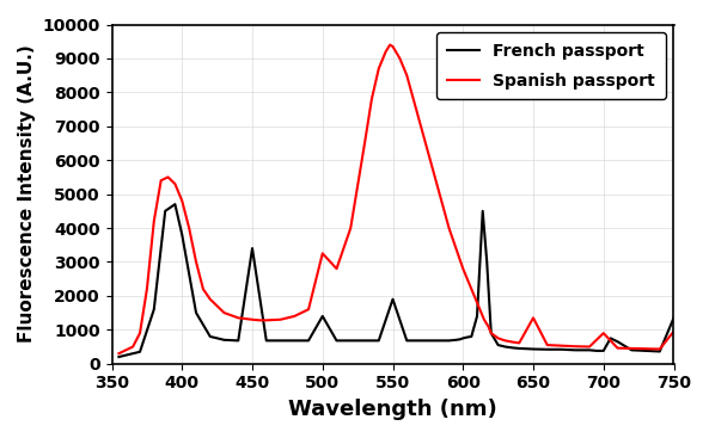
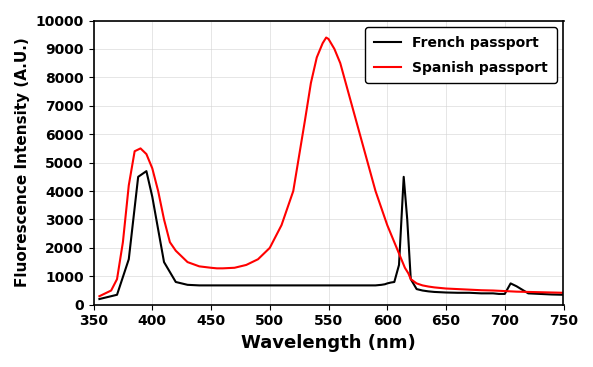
French passport/450: 3400 -> 680
French passport/500: 1400 -> 680
Spanish passport/500: 3250 -> 2000
French passport/550: 1900 -> 680
Spanish passport/650: 1350 -> 570
Spanish passport/700: 900 -> 480
French passport/750: 1350 -> 350
Spanish passport/750: 950 -> 420
